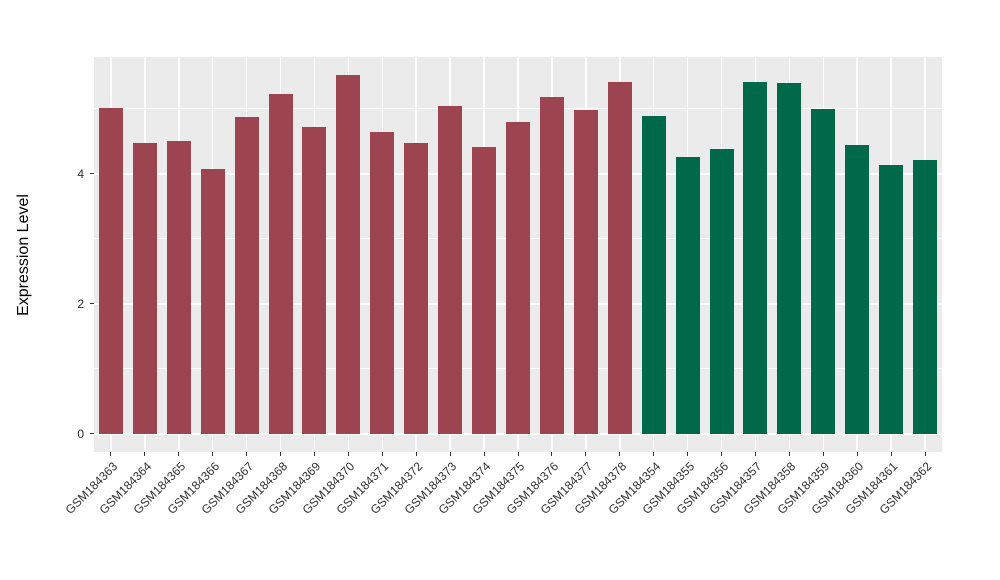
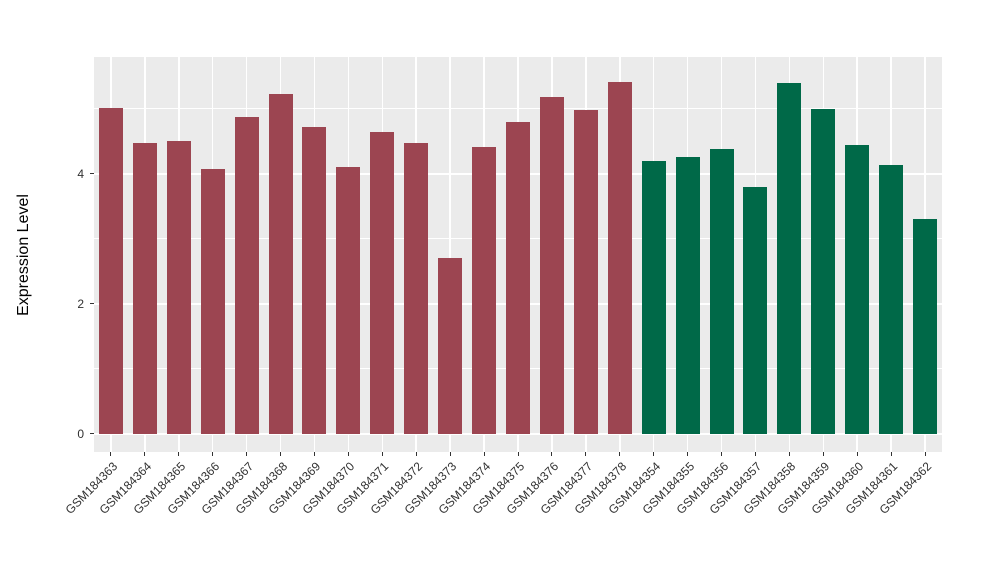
GSM184370: 5.5 -> 4.1
GSM184373: 5.0 -> 2.7
GSM184354: 4.9 -> 4.2
GSM184357: 5.4 -> 3.8
GSM184362: 4.2 -> 3.3
